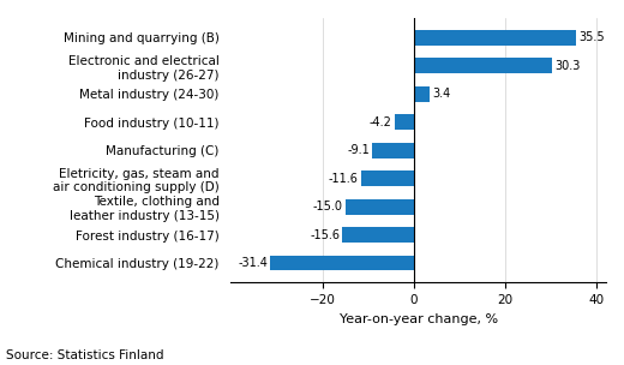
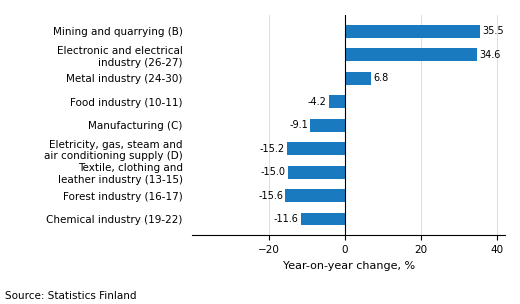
Electronic and electrical industry (26-27): 30.3 -> 34.6
Metal industry (24-30): 3.4 -> 6.8
Eletricity, gas, steam and air conditioning supply (D): -11.6 -> -15.2
Chemical industry (19-22): -31.4 -> -11.6
